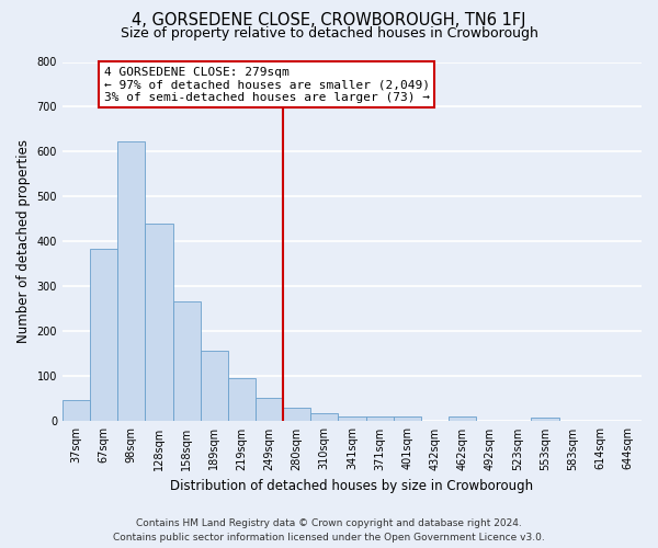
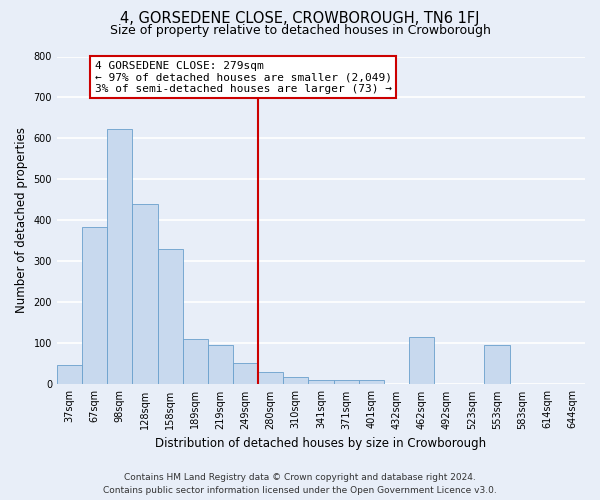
158sqm: 267 -> 330
189sqm: 157 -> 110
462sqm: 10 -> 115
553sqm: 8 -> 95
